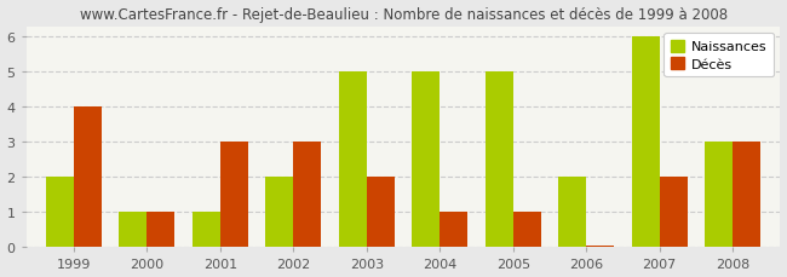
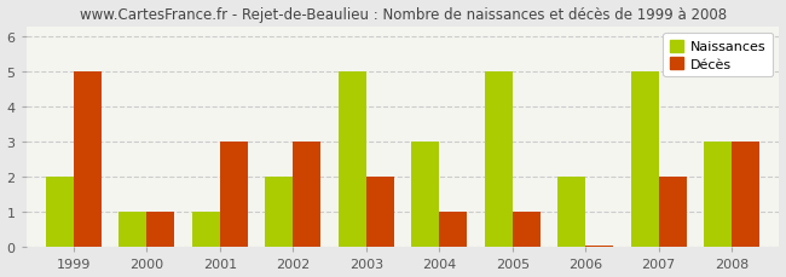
Décès/1999: 4.00 -> 5.00
Naissances/2004: 5 -> 3
Naissances/2007: 6 -> 5
